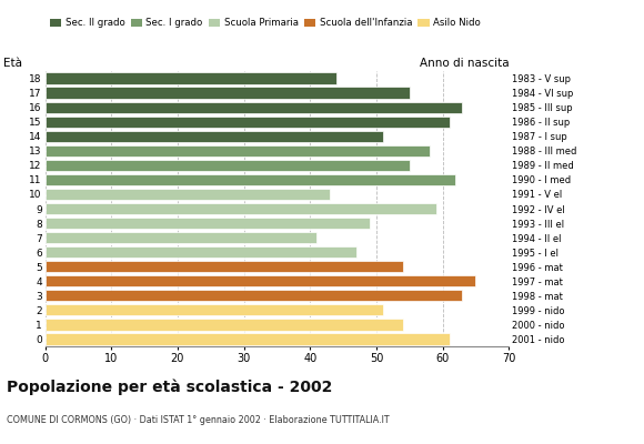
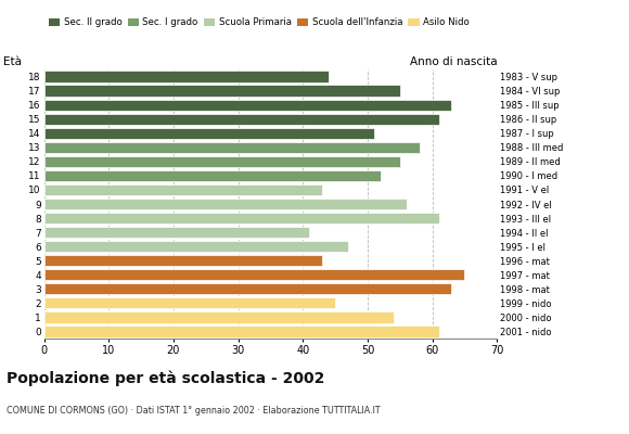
11: 62 -> 52
9: 59 -> 56
8: 49 -> 61
5: 54 -> 43
2: 51 -> 45
